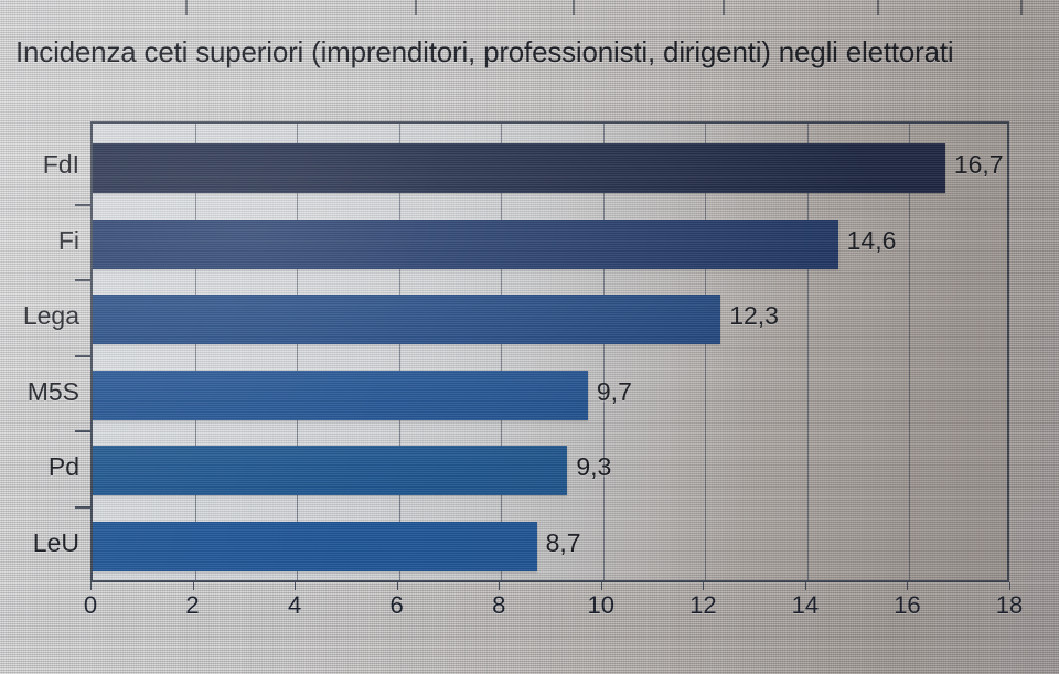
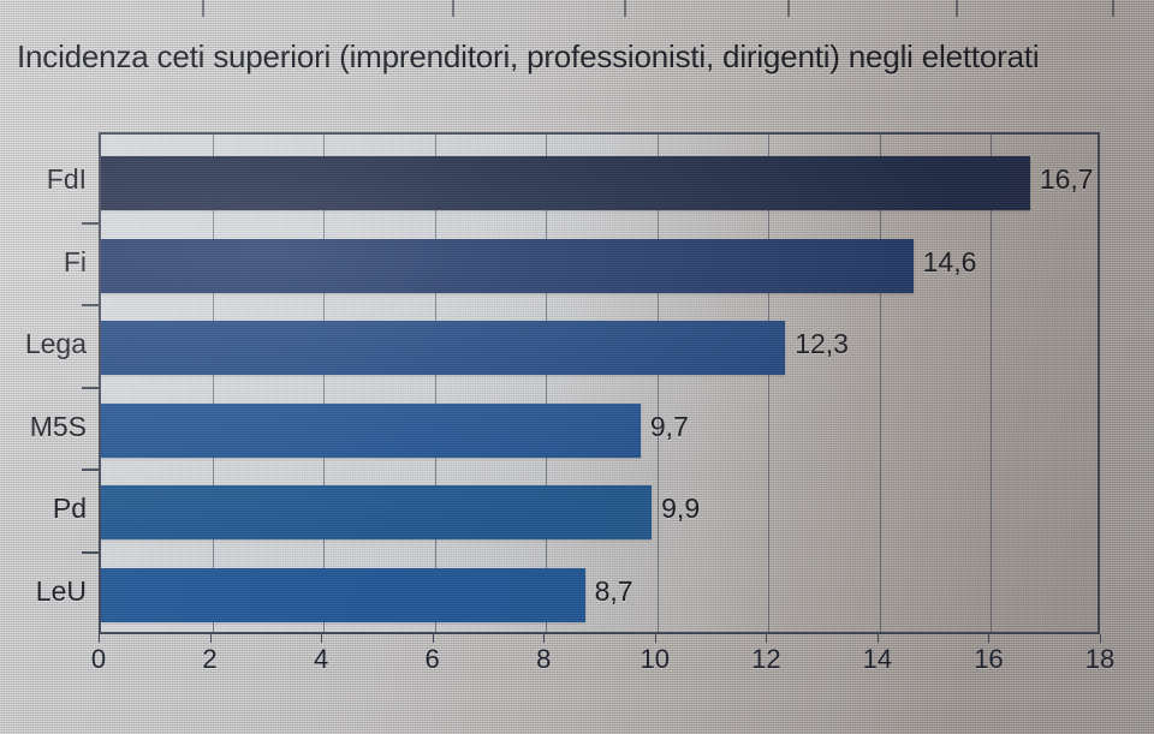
Pd: 9,3 -> 9,9
